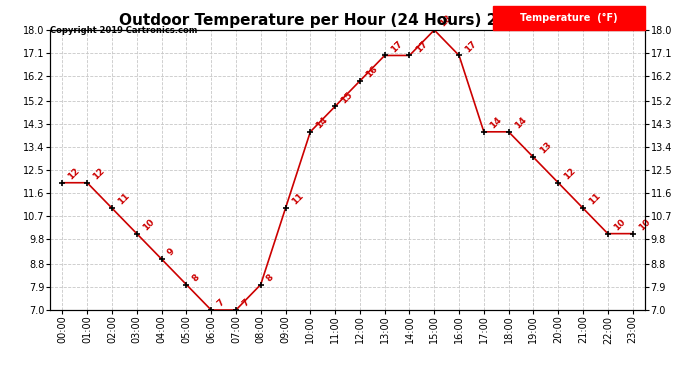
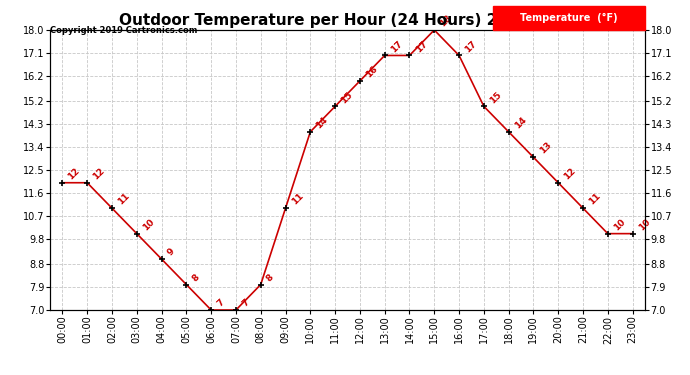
17:00: 14 -> 15
